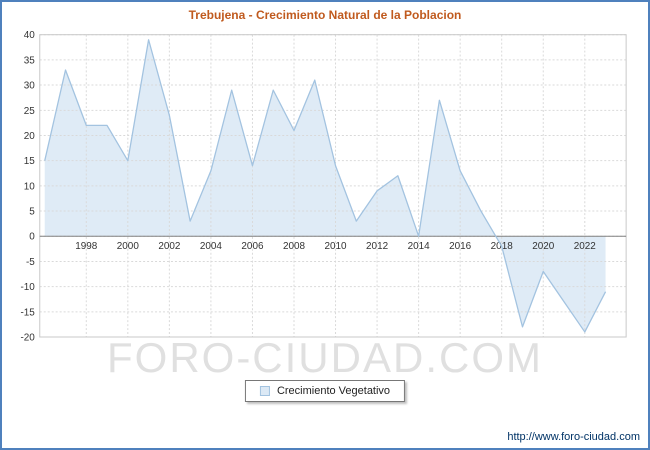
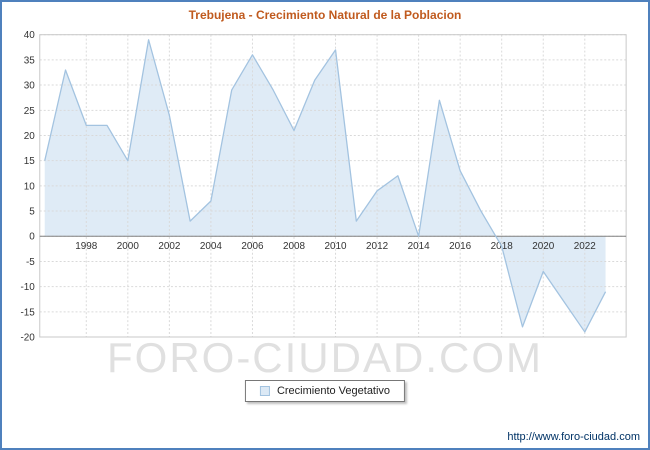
2004: 13 -> 7
2006: 14 -> 36
2010: 14 -> 37
